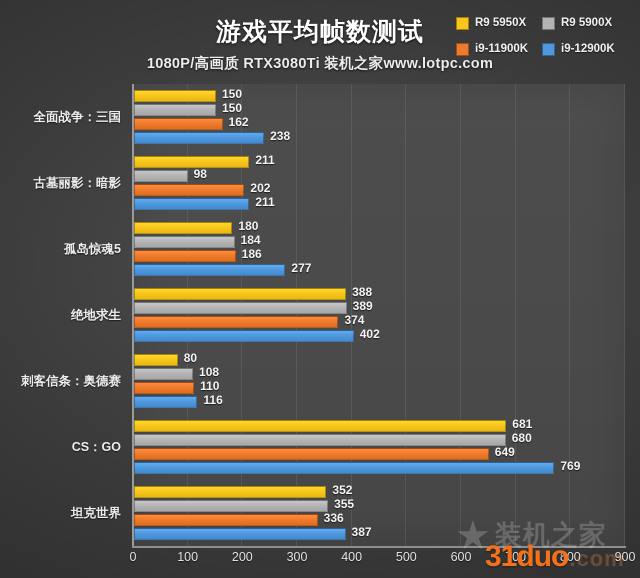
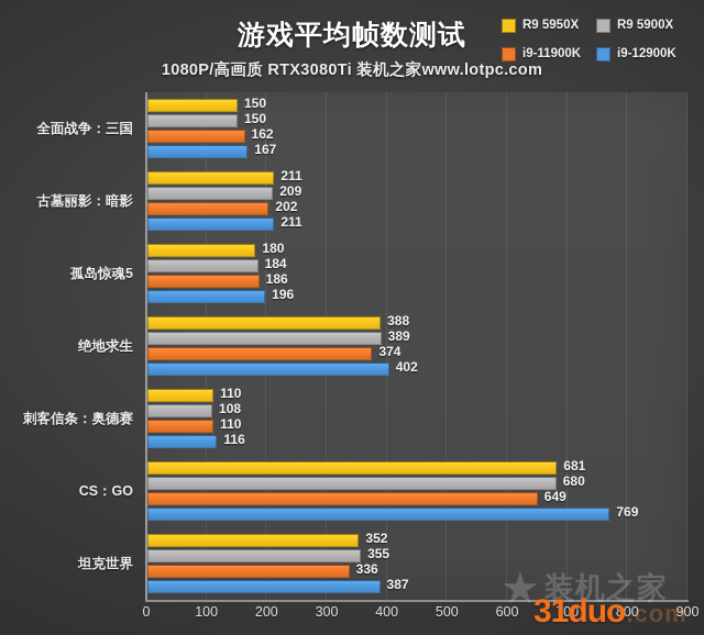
i9-12900K/全面战争：三国: 238 -> 167
R9 5900X/古墓丽影：暗影: 98 -> 209
i9-12900K/孤岛惊魂5: 277 -> 196
R9 5950X/刺客信条：奥德赛: 80 -> 110
